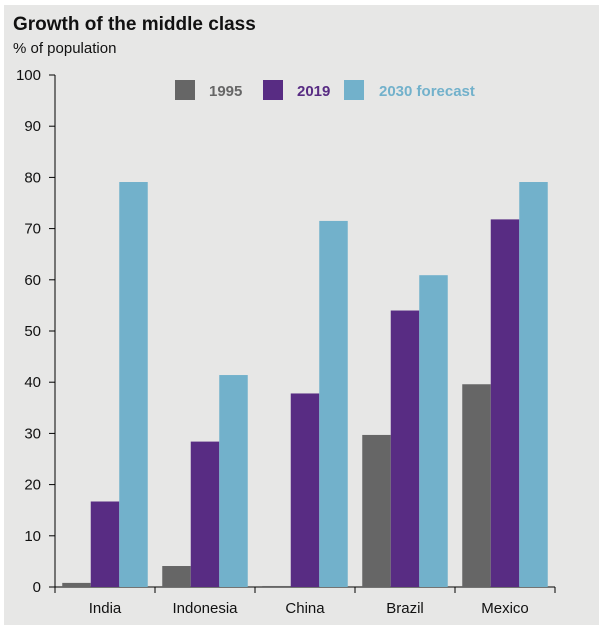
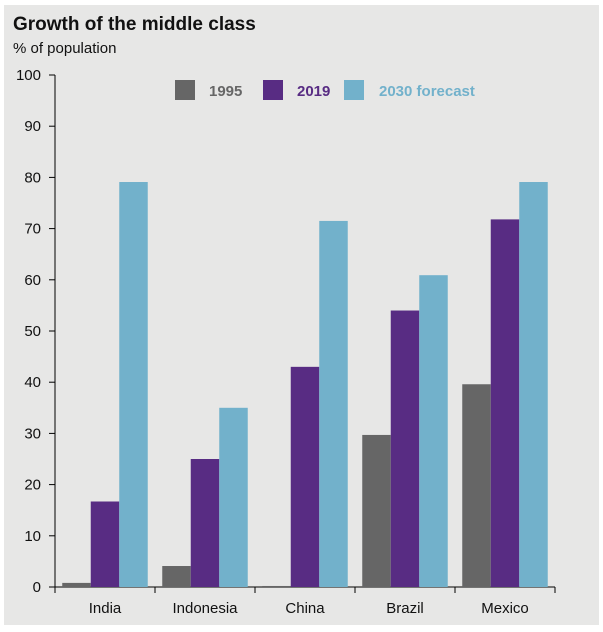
2019/Indonesia: 28 -> 25
2030 forecast/Indonesia: 41 -> 35
2019/China: 38 -> 43
